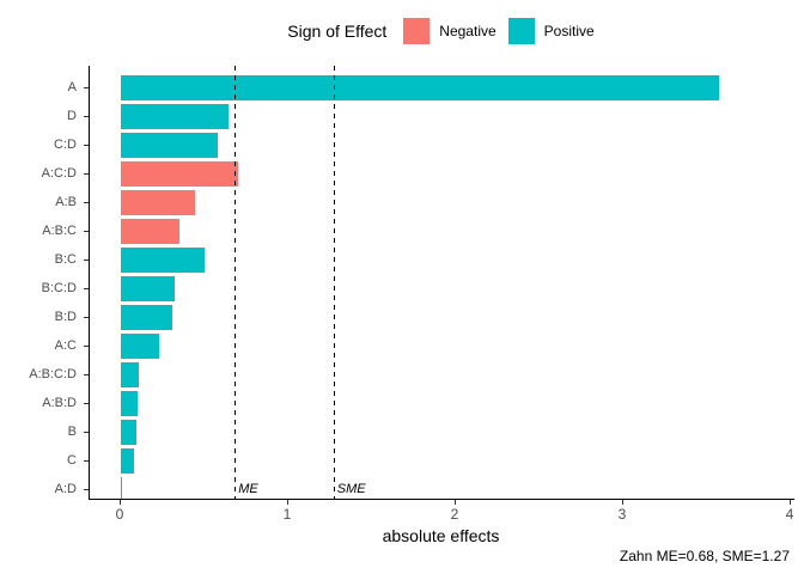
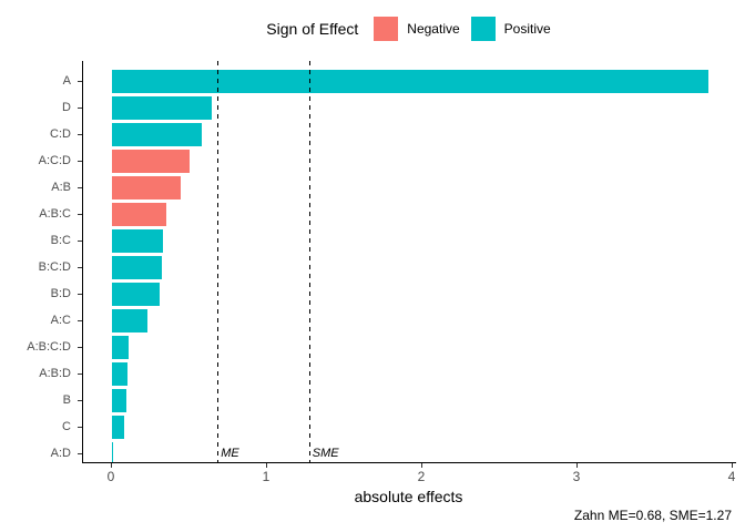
A: 3.57 -> 3.84
A:C:D: 0.70 -> 0.50
B:C: 0.50 -> 0.33
